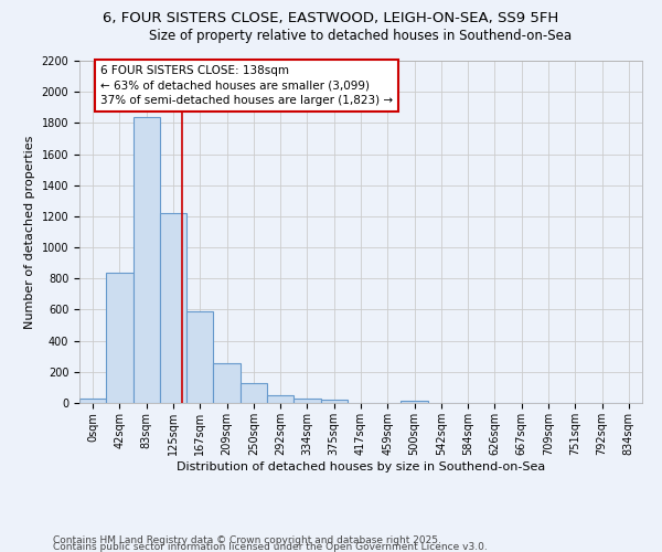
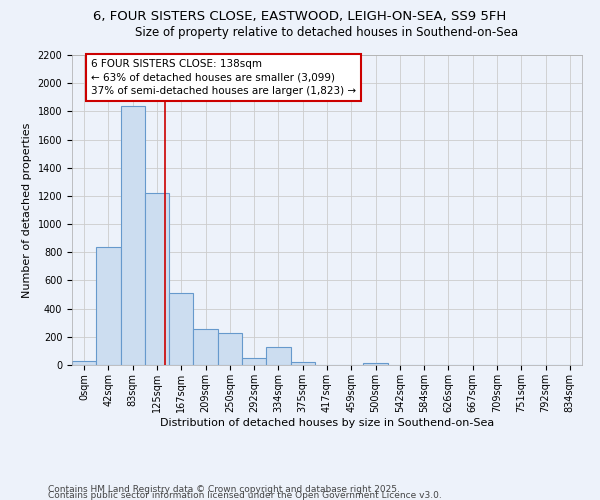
167sqm: 590 -> 510
250sqm: 130 -> 230
334sqm: 30 -> 130
